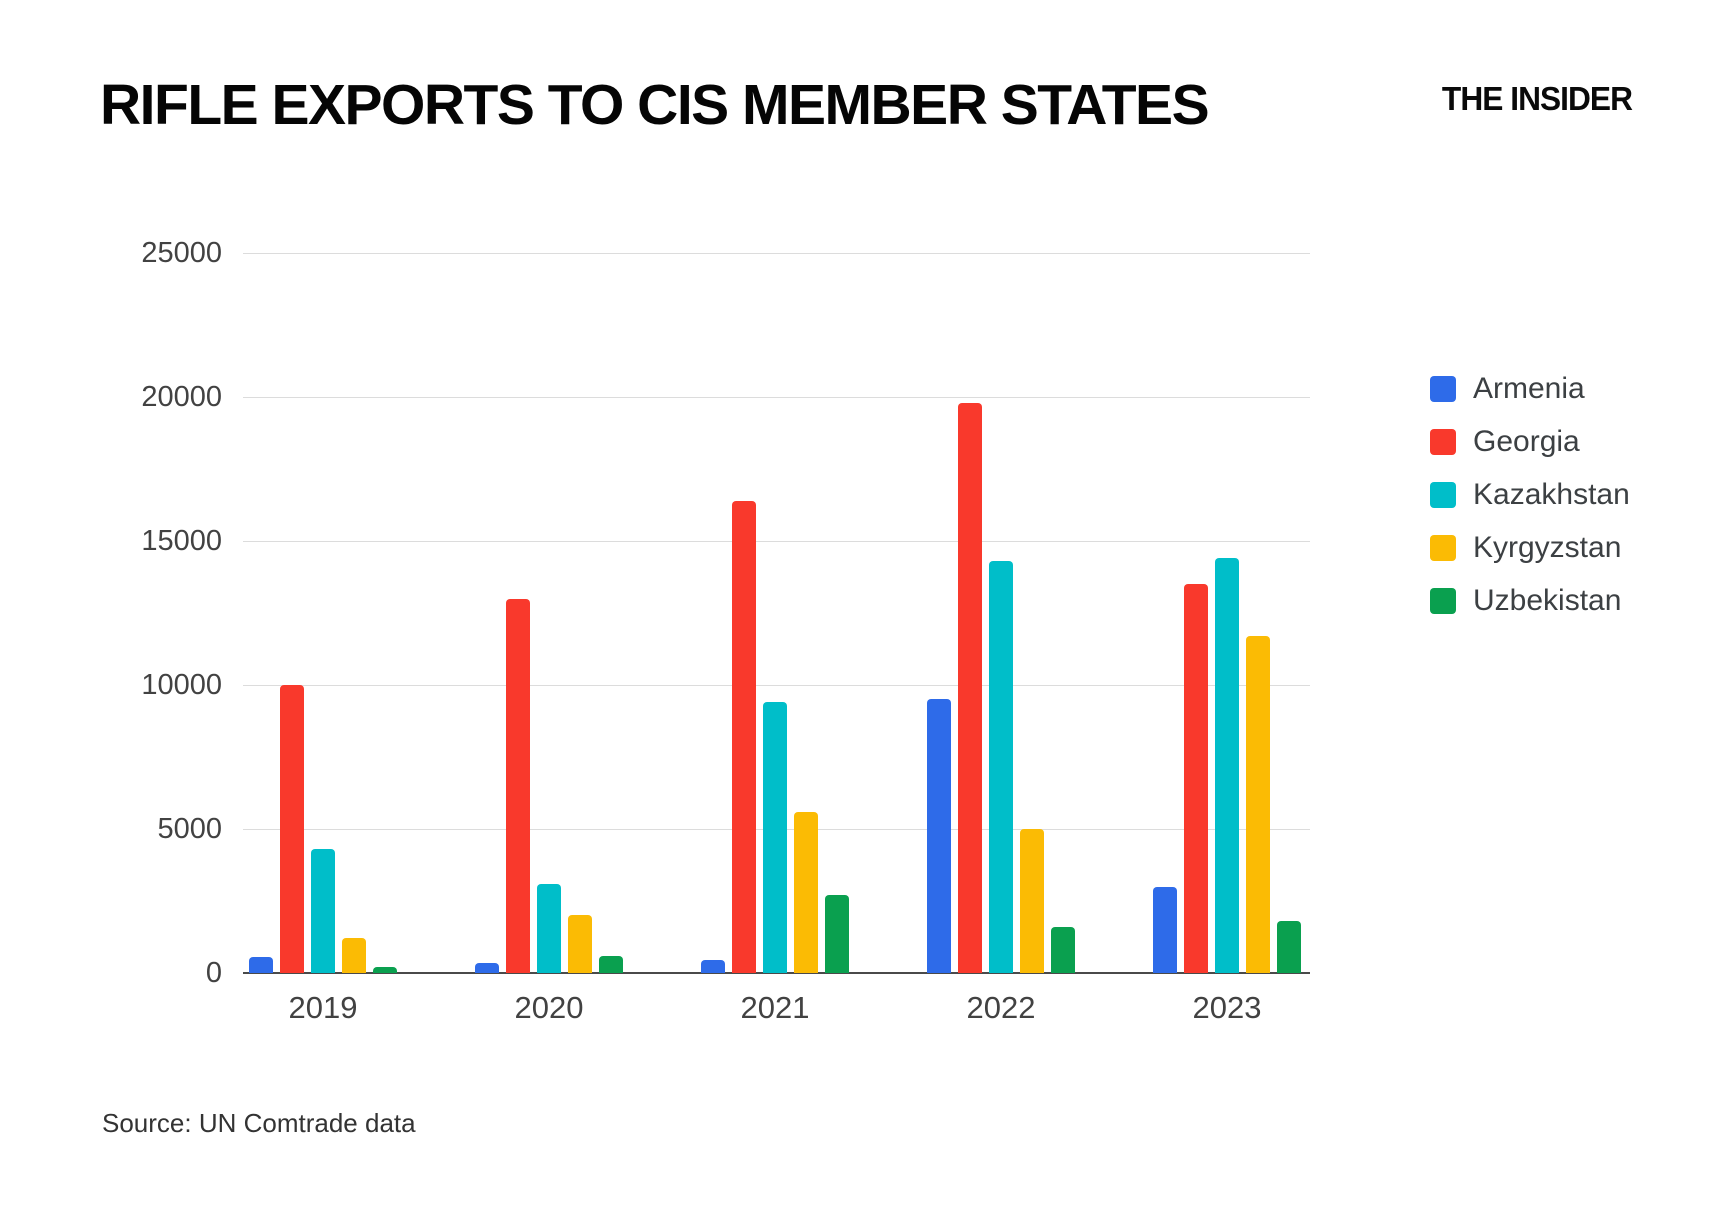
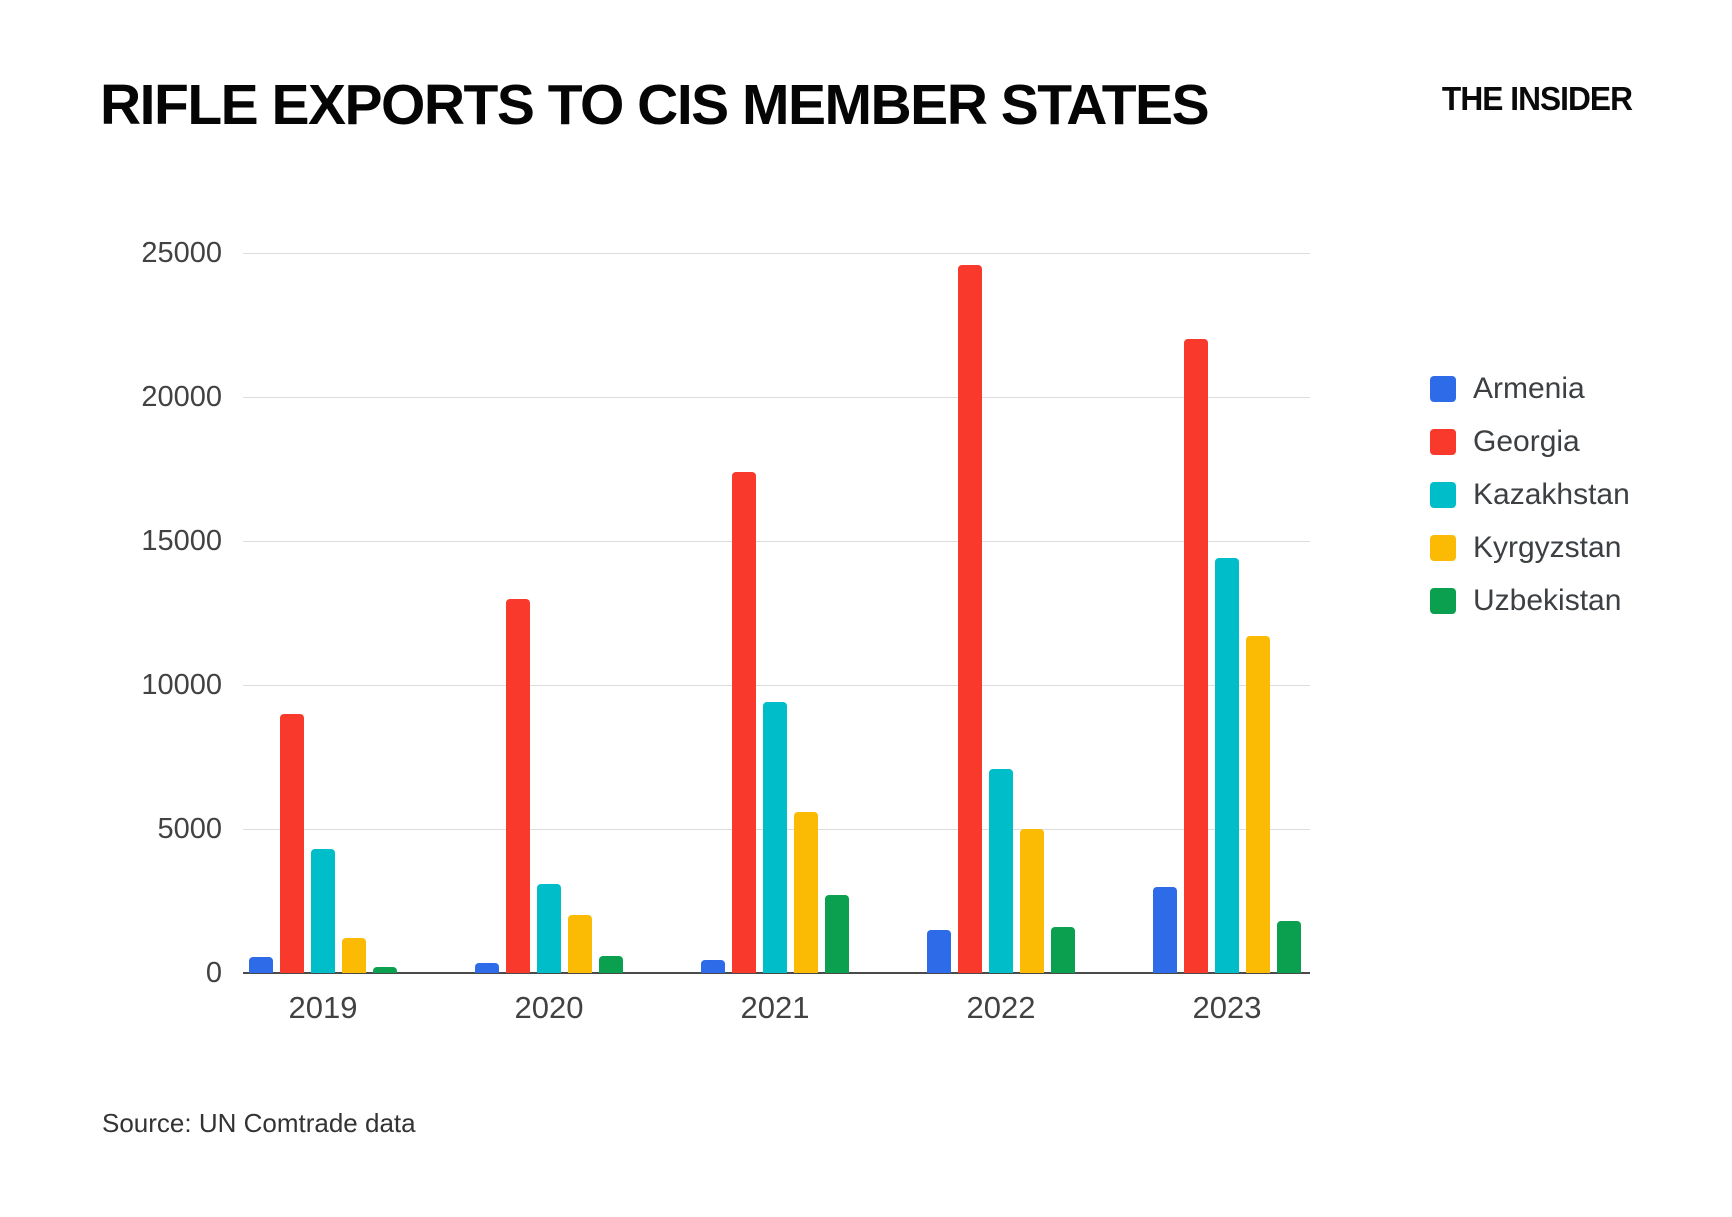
Georgia/2019: 10000 -> 9000
Georgia/2021: 16400 -> 17400
Armenia/2022: 9500 -> 1500
Georgia/2022: 19800 -> 24600
Kazakhstan/2022: 14300 -> 7100
Georgia/2023: 13500 -> 22000
